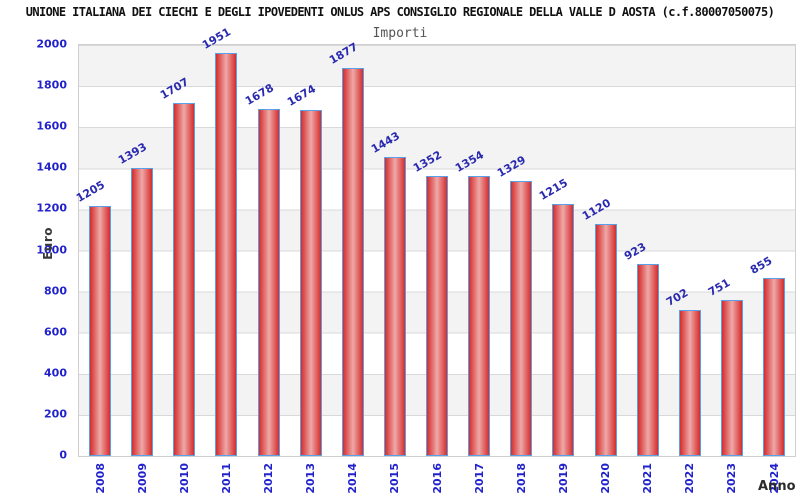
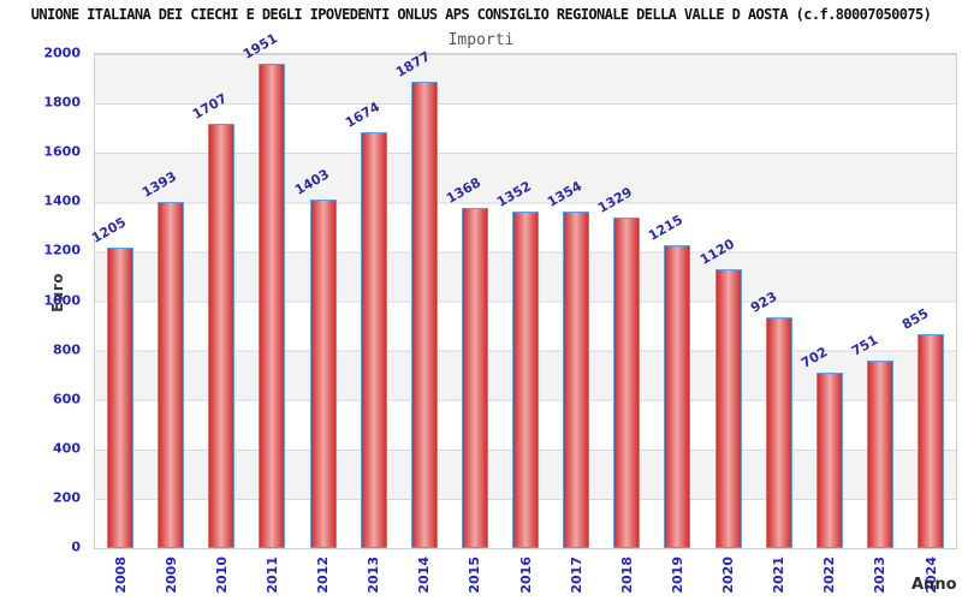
2012: 1678 -> 1403
2015: 1443 -> 1368
